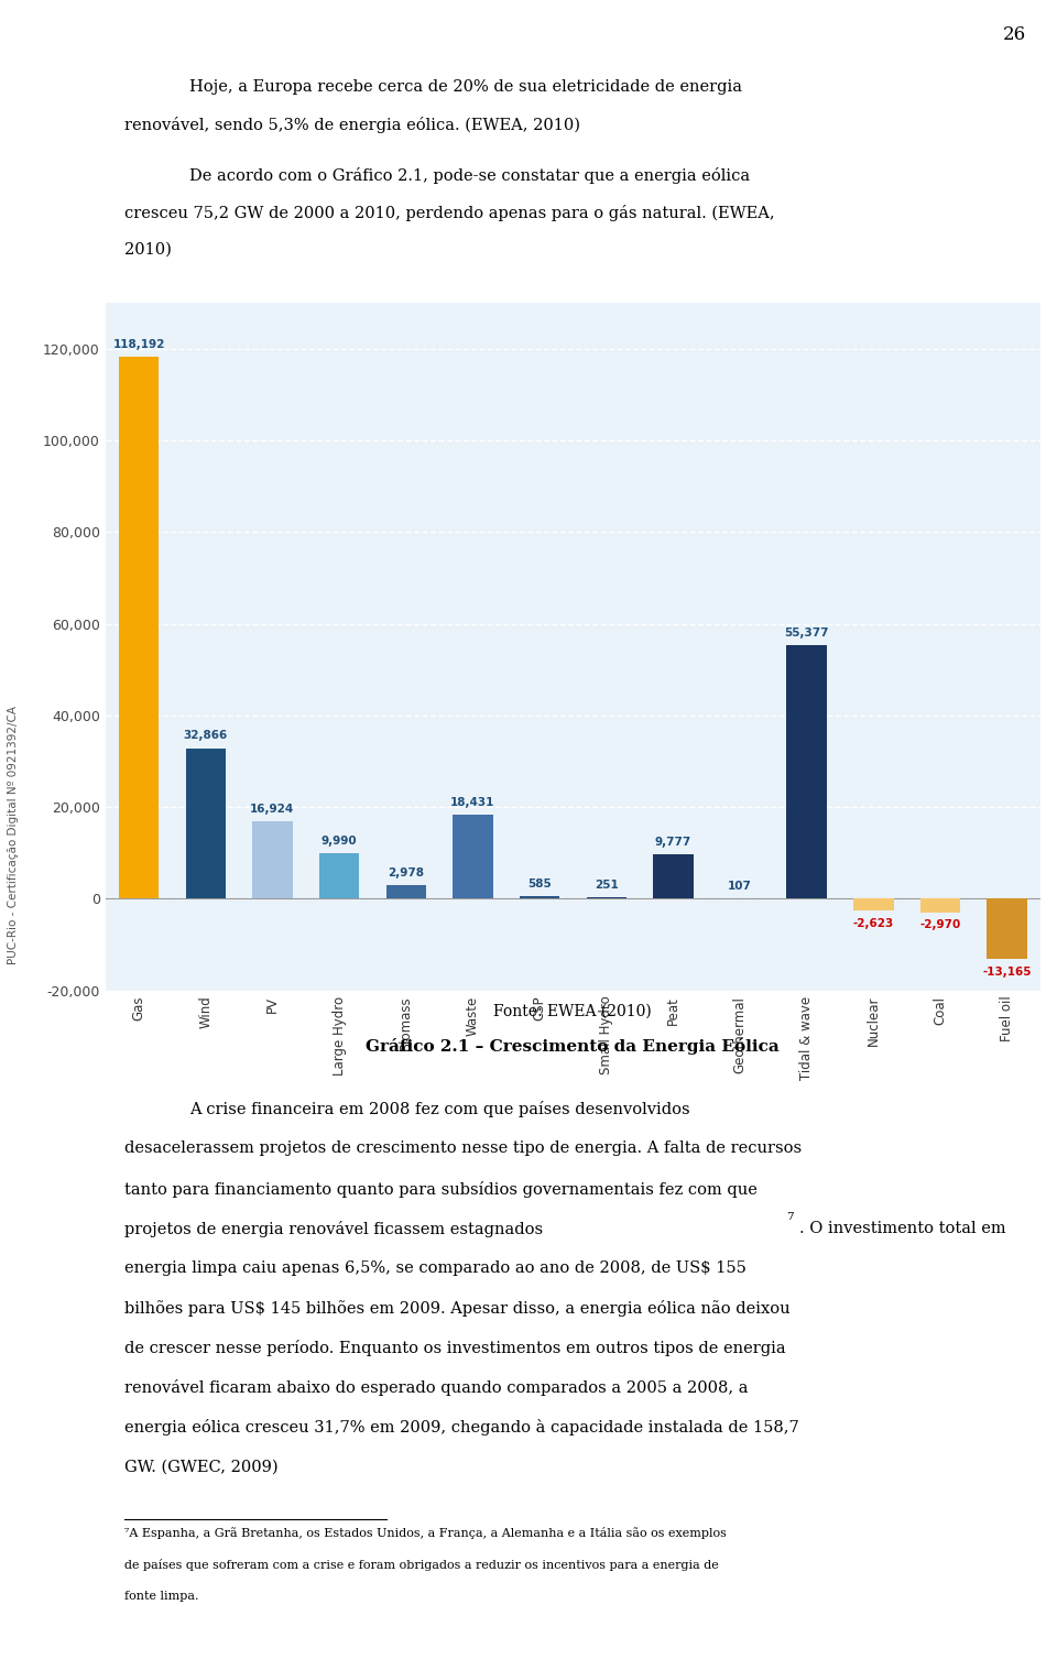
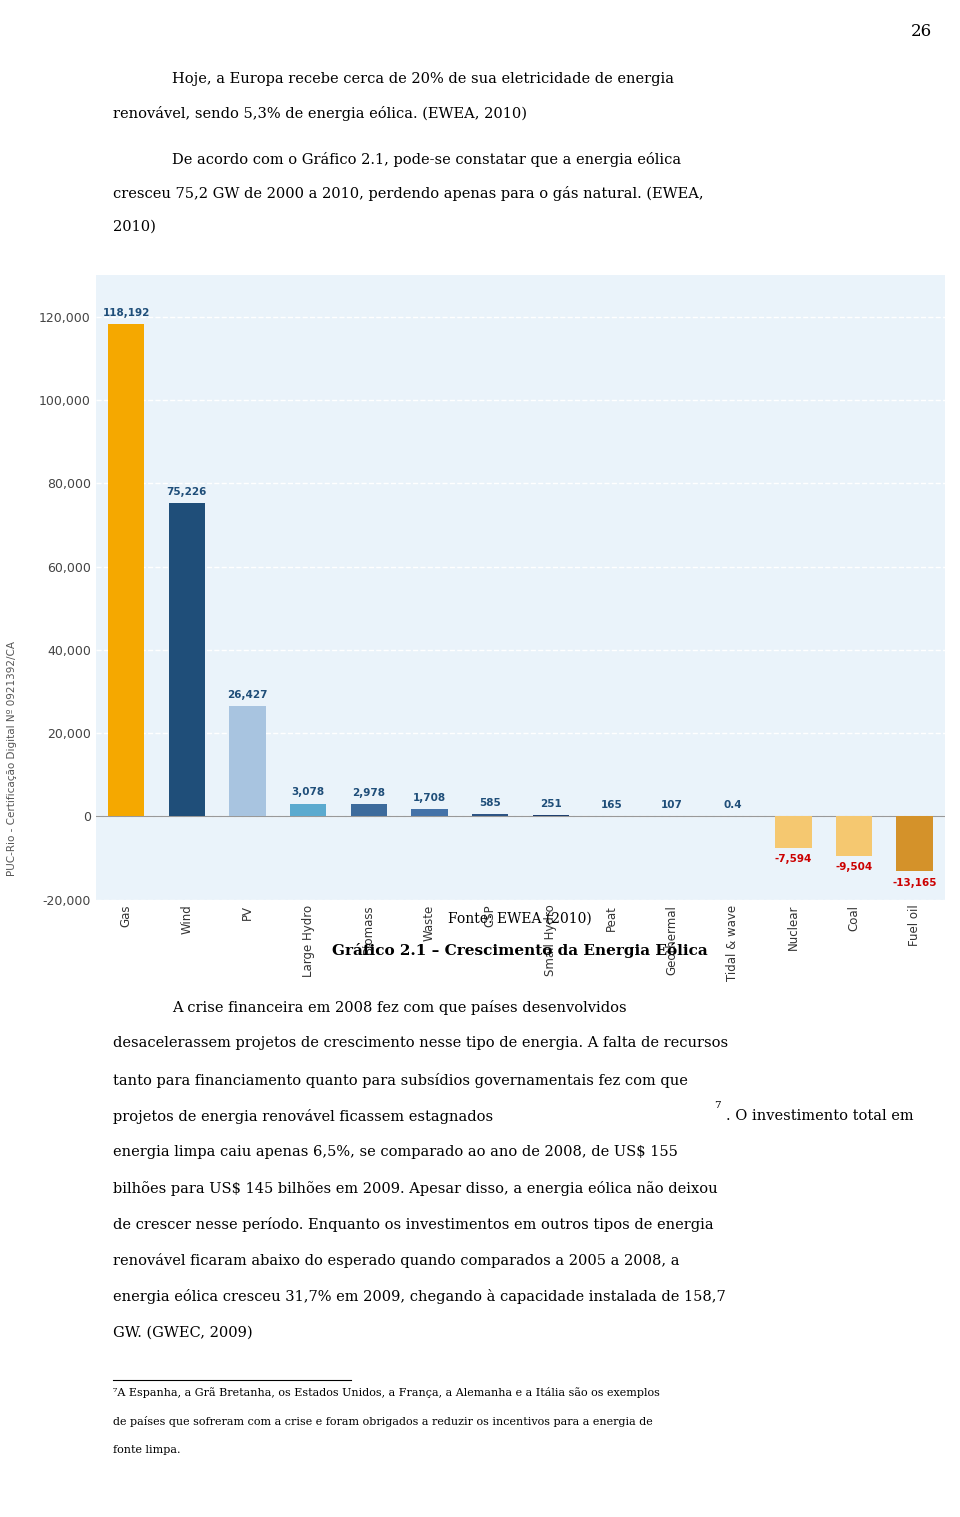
Wind: 32,866 -> 75,226
PV: 16,924 -> 26,427
Large Hydro: 9,990 -> 3,078
Waste: 18,431 -> 1,708
Peat: 9,777 -> 165
Tidal & wave: 55,377 -> 0.4
Nuclear: -2,623 -> -7,594
Coal: -2,970 -> -9,504
